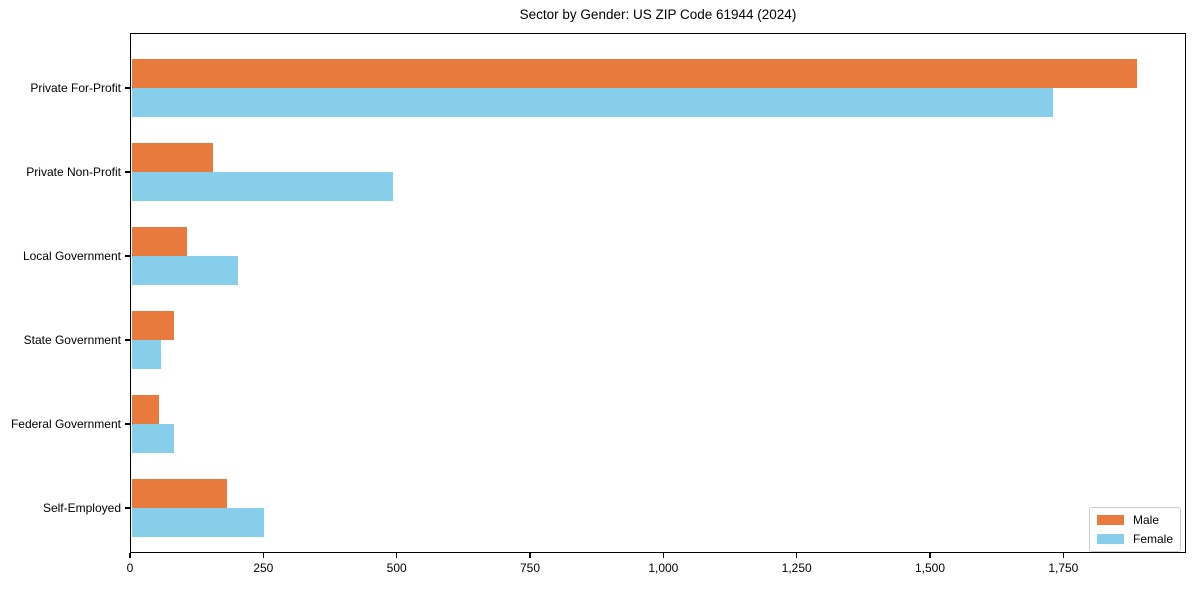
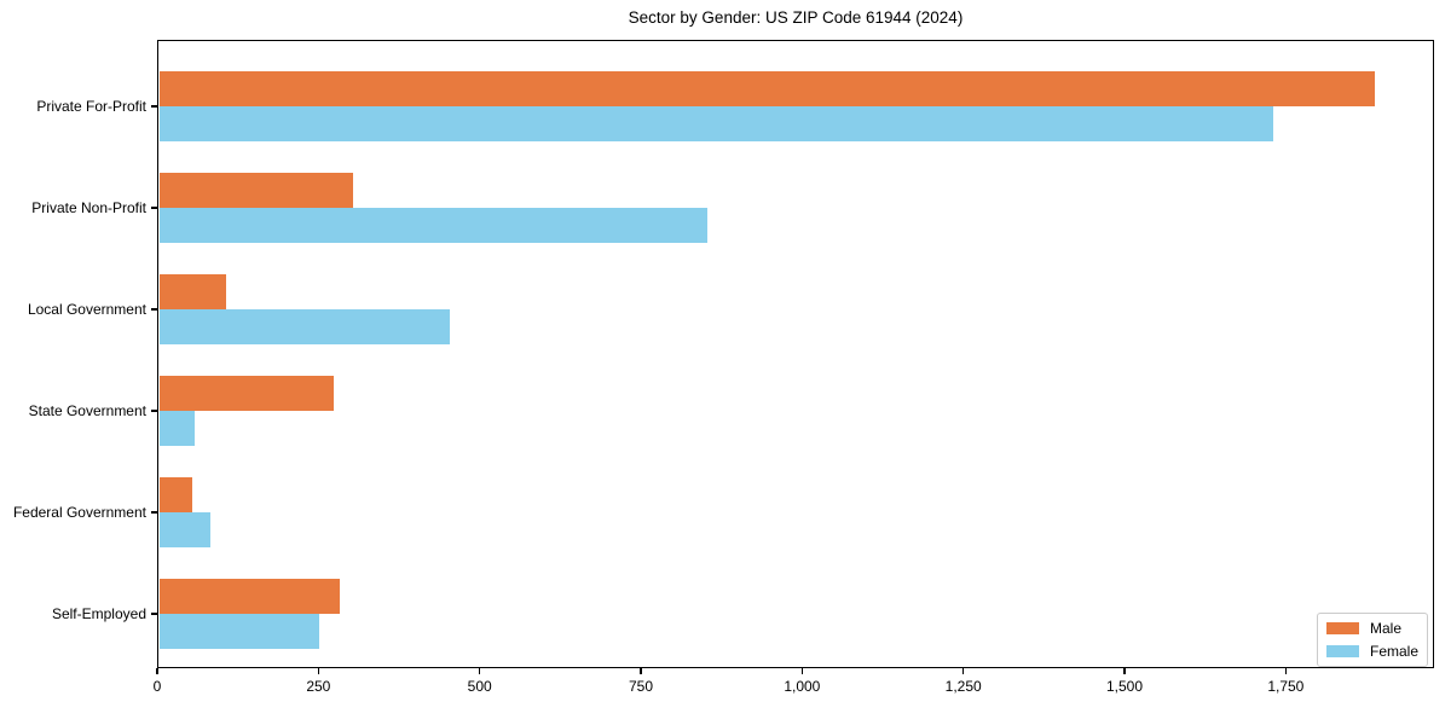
Male/Private Non-Profit: 150 -> 300
Female/Private Non-Profit: 490 -> 850
Female/Local Government: 200 -> 450
Male/State Government: 80 -> 270
Male/Self-Employed: 180 -> 280
